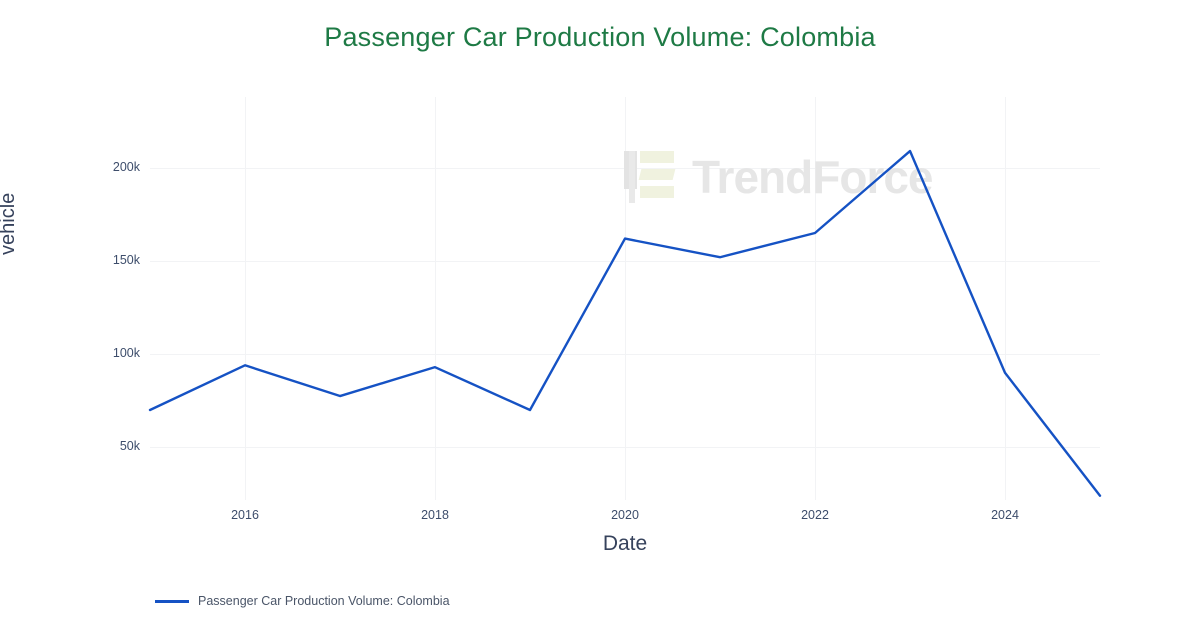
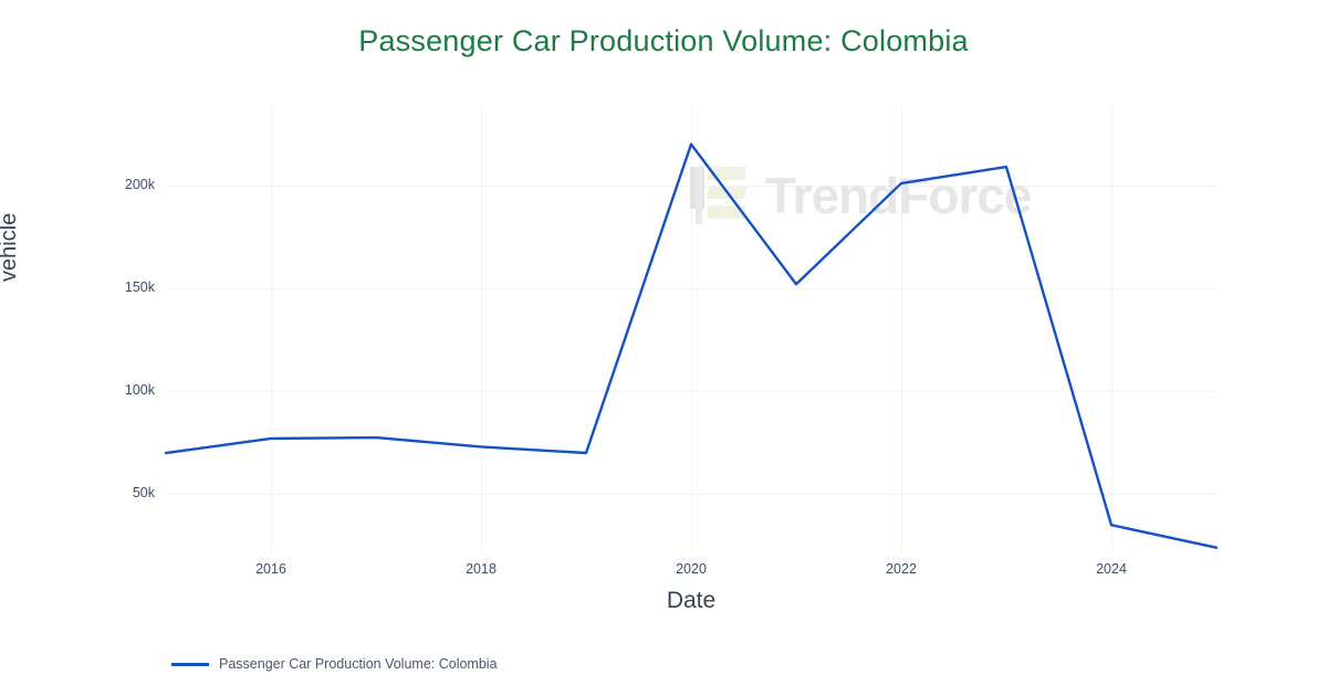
2016: 94k -> 77k
2018: 93k -> 73k
2020: 162k -> 220k
2022: 165k -> 201k
2024: 90k -> 35k
